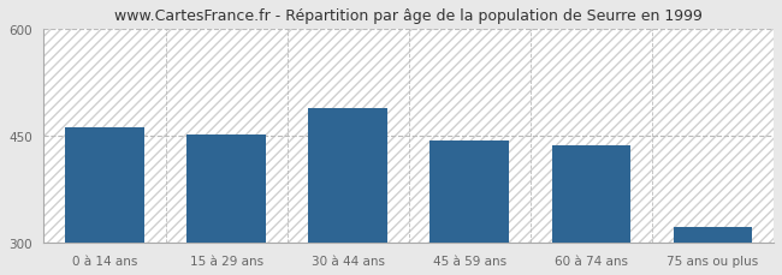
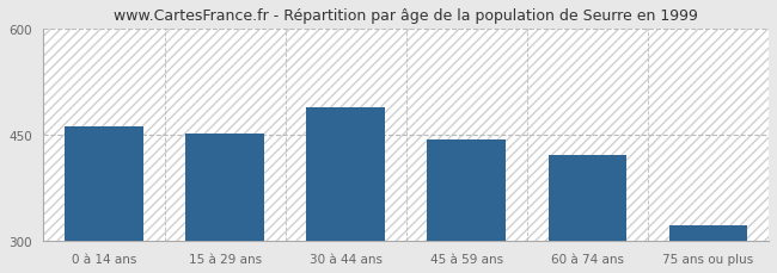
60 à 74 ans: 437 -> 422
